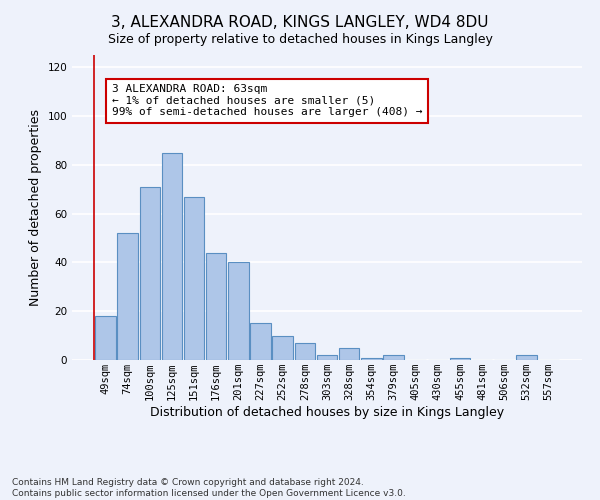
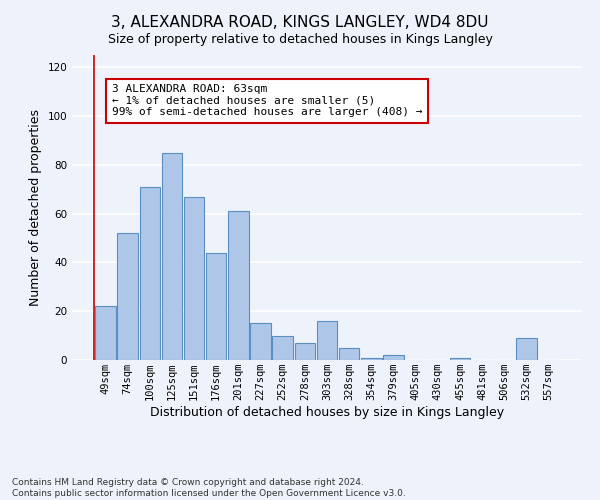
49sqm: 18 -> 22
201sqm: 40 -> 61
303sqm: 2 -> 16
532sqm: 2 -> 9
